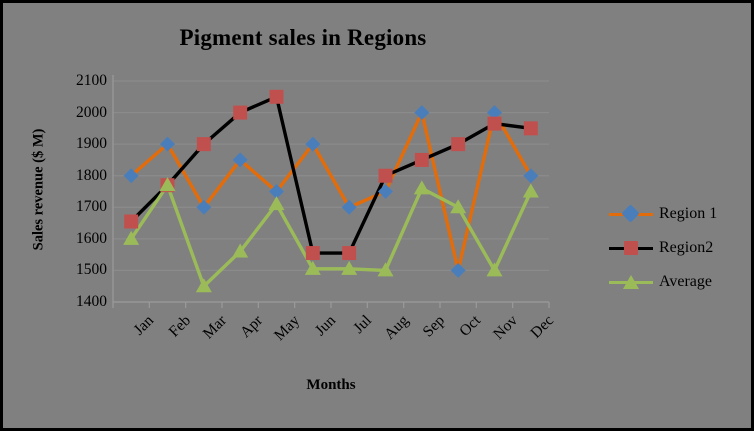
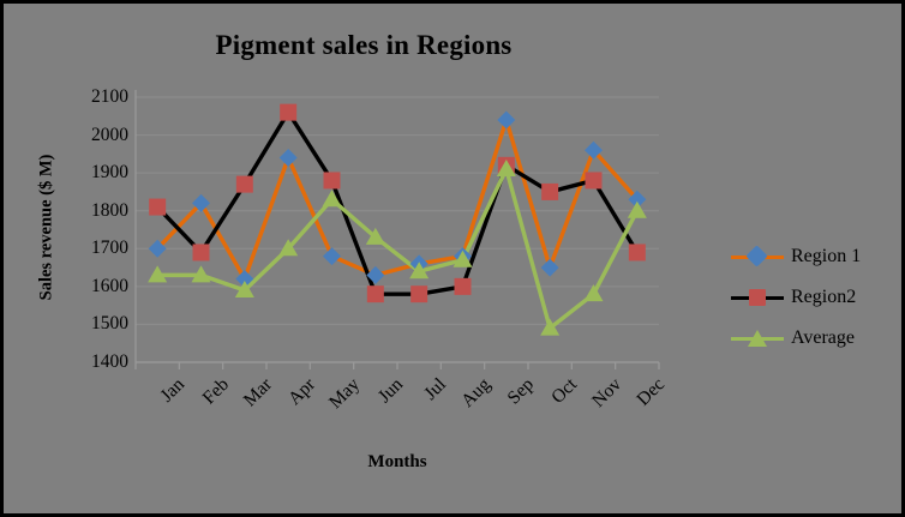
Region 1/Jan: 1800 -> 1700
Region2/Jan: 1660 -> 1810
Average/Jan: 1600 -> 1630
Region 1/Feb: 1900 -> 1820
Region2/Feb: 1770 -> 1690
Average/Feb: 1770 -> 1630
Region 1/Mar: 1700 -> 1620
Region2/Mar: 1900 -> 1870
Average/Mar: 1450 -> 1590
Region 1/Apr: 1850 -> 1940
Region2/Apr: 2000 -> 2060
Average/Apr: 1560 -> 1700
Region 1/May: 1750 -> 1680
Region2/May: 2050 -> 1880
Average/May: 1710 -> 1830
Region 1/Jun: 1900 -> 1630
Region2/Jun: 1560 -> 1580
Average/Jun: 1500 -> 1730
Region 1/Jul: 1700 -> 1660
Region2/Jul: 1560 -> 1580
Average/Jul: 1500 -> 1640
Region 1/Aug: 1750 -> 1680
Region2/Aug: 1800 -> 1600
Average/Aug: 1500 -> 1670
Region 1/Sep: 2000 -> 2040
Region2/Sep: 1850 -> 1920
Average/Sep: 1760 -> 1910
Region 1/Oct: 1500 -> 1650
Region2/Oct: 1900 -> 1850
Average/Oct: 1700 -> 1490
Region 1/Nov: 2000 -> 1960
Region2/Nov: 1960 -> 1880
Average/Nov: 1500 -> 1580
Region 1/Dec: 1800 -> 1830
Region2/Dec: 1950 -> 1690
Average/Dec: 1750 -> 1800
